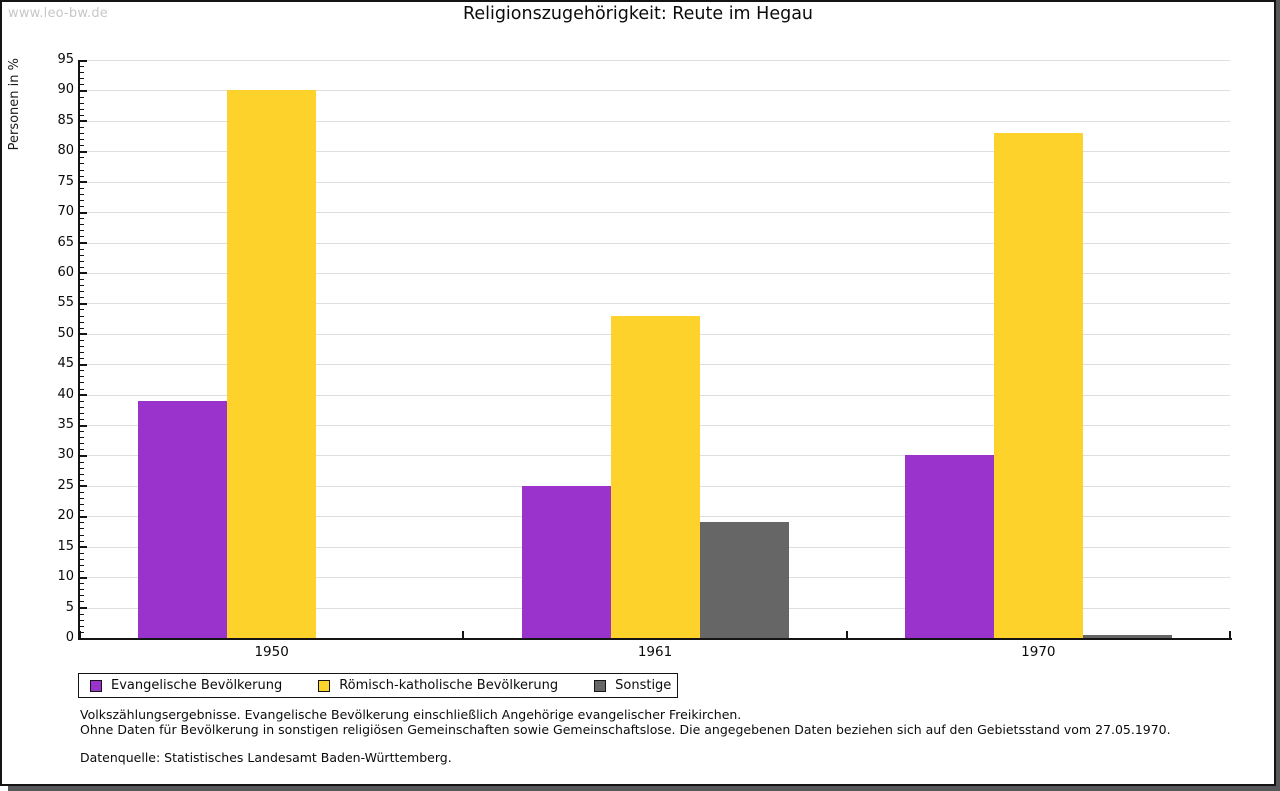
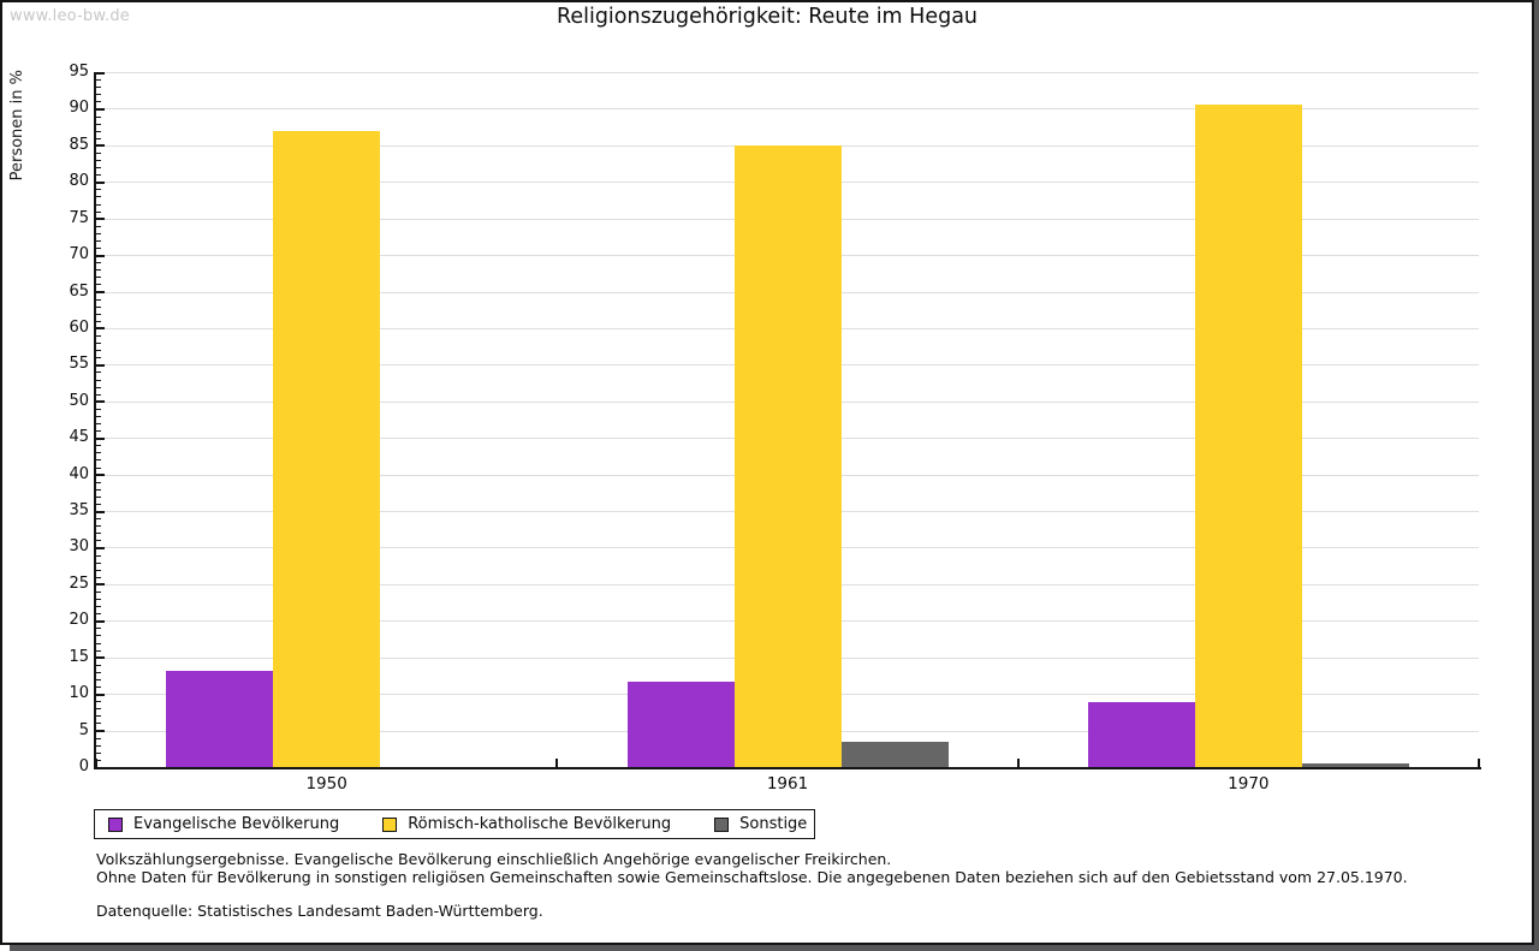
Evangelische Bevölkerung/1950: 39 -> 13
Römisch-katholische Bevölkerung/1950: 90 -> 87
Evangelische Bevölkerung/1961: 25 -> 12
Römisch-katholische Bevölkerung/1961: 53 -> 85
Sonstige/1961: 19 -> 3
Evangelische Bevölkerung/1970: 30 -> 9
Römisch-katholische Bevölkerung/1970: 83 -> 91
